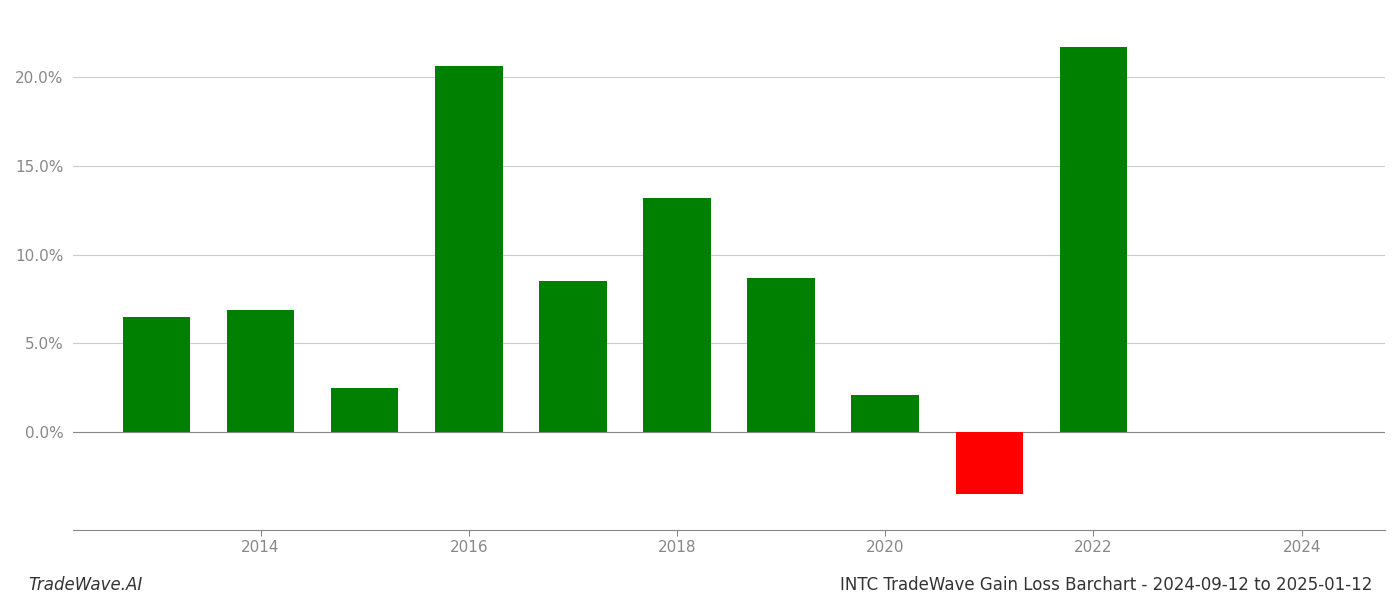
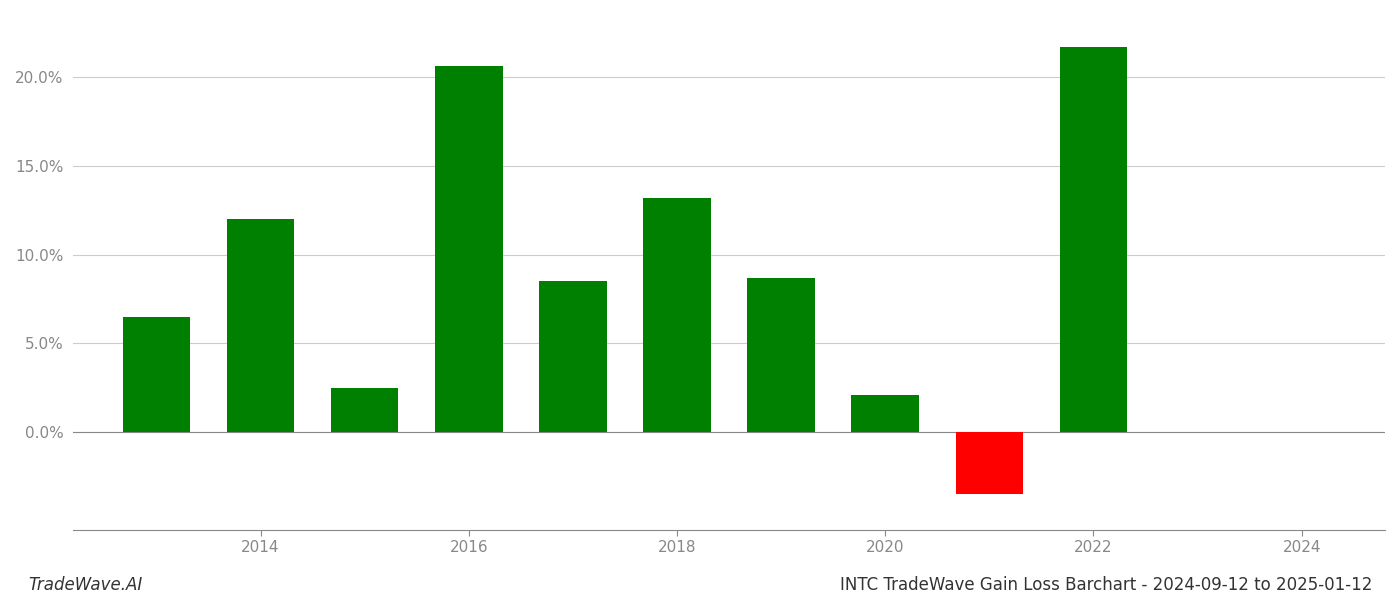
2014: 6.9% -> 12.0%
